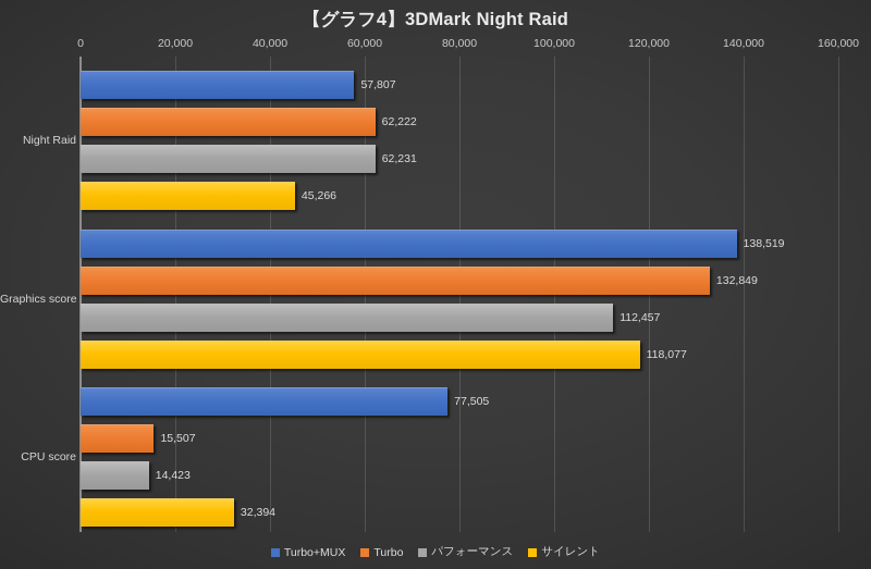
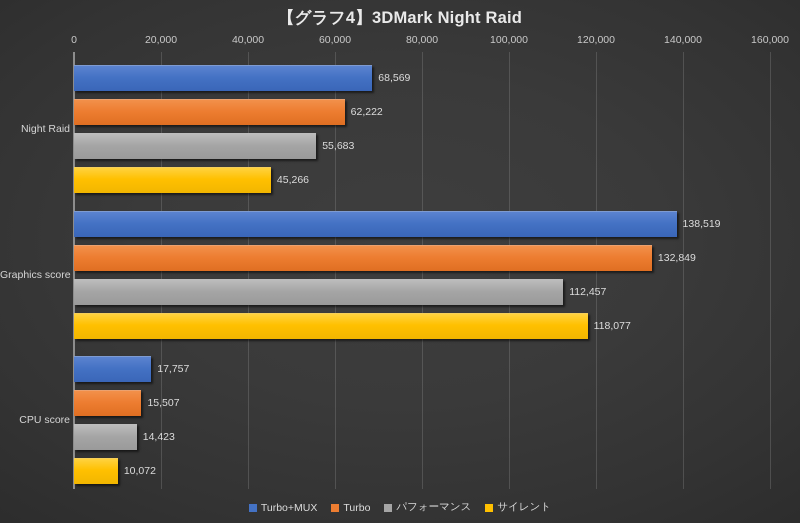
Turbo+MUX/Night Raid: 57,807 -> 68,569
パフォーマンス/Night Raid: 62,231 -> 55,683
Turbo+MUX/CPU score: 77,505 -> 17,757
サイレント/CPU score: 32,394 -> 10,072
